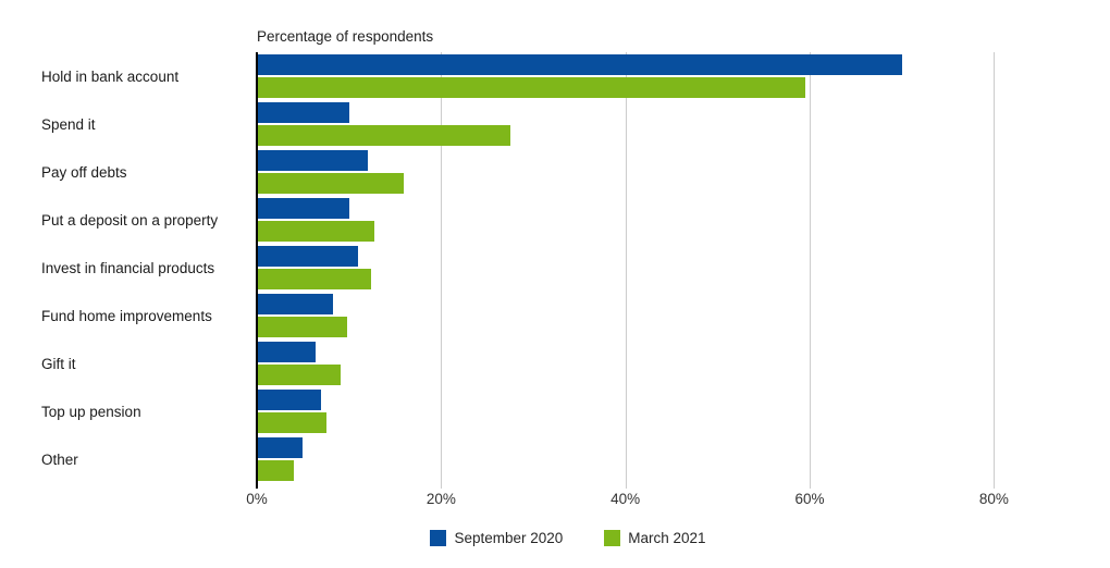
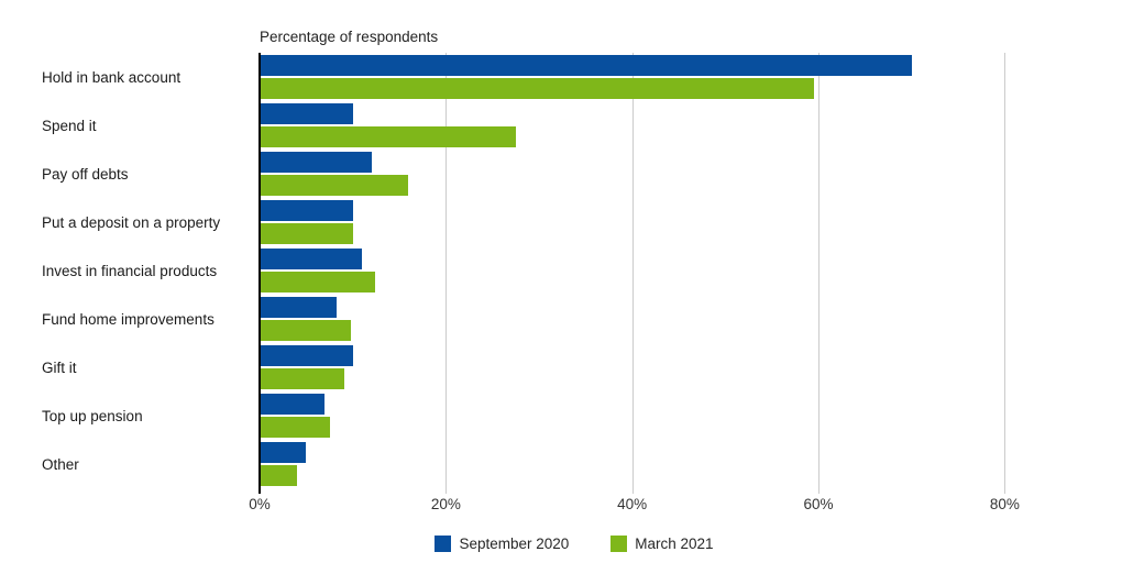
March 2021/Put a deposit on a property: 13% -> 10%
September 2020/Gift it: 6% -> 10%
